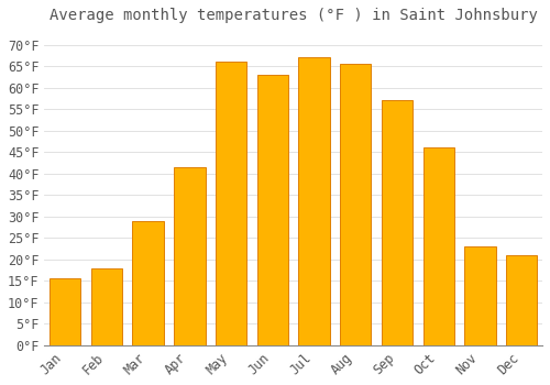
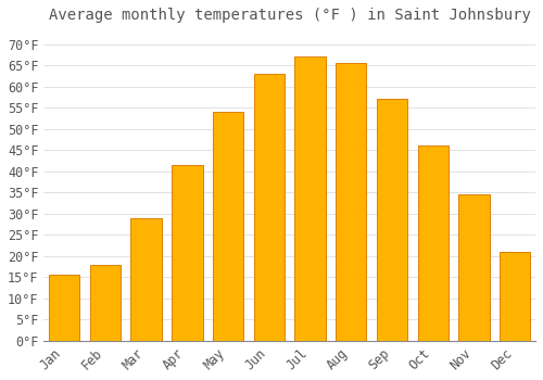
May: 66.0°F -> 54.0°F
Nov: 23.0°F -> 34.5°F
